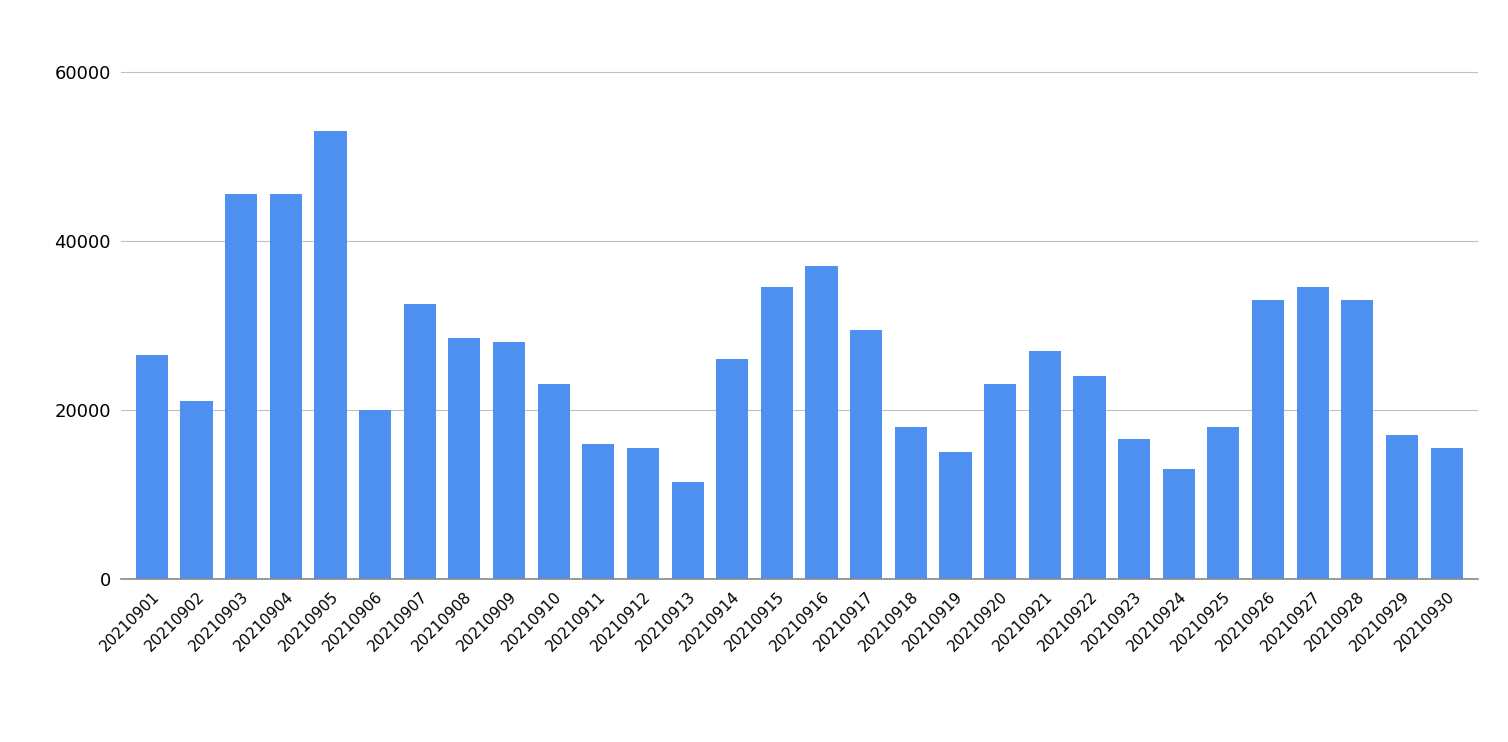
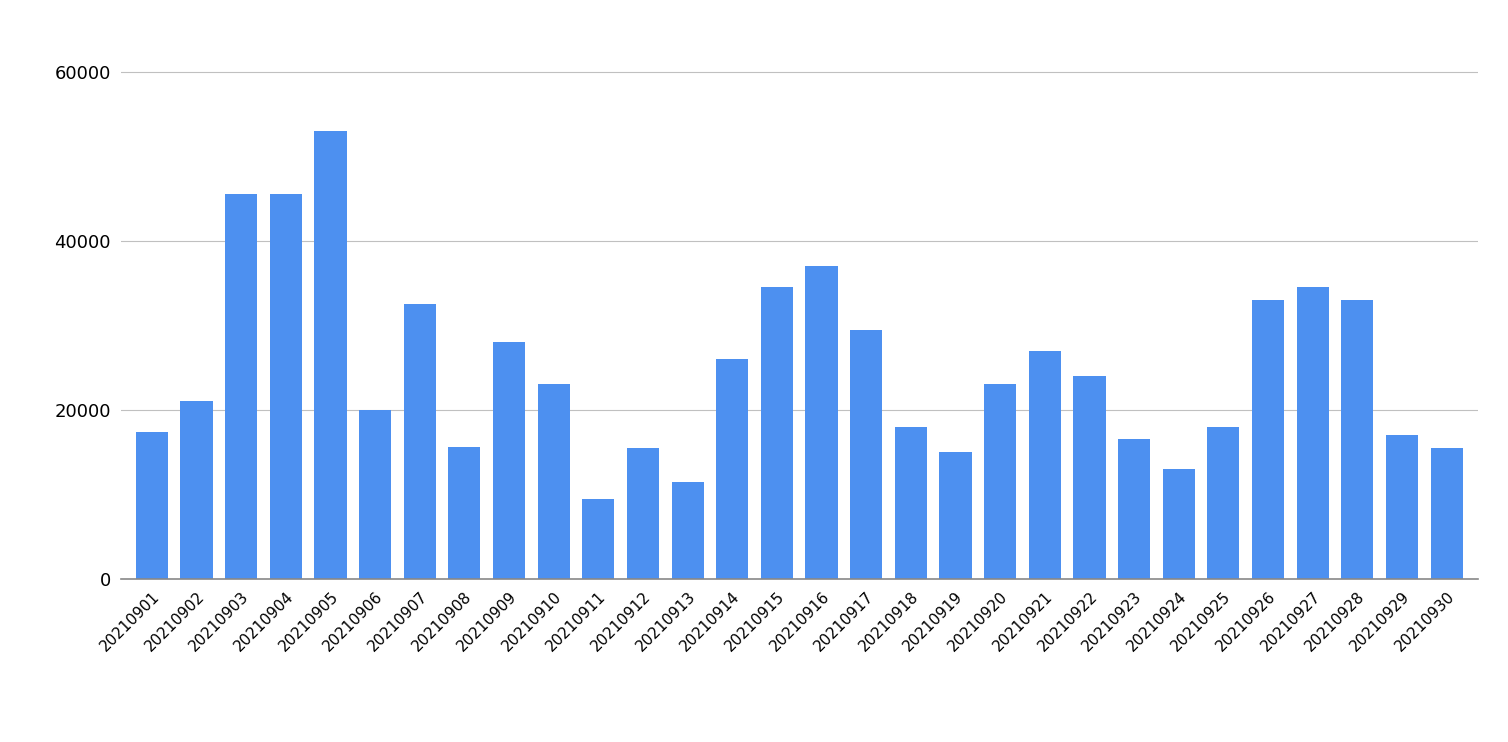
20210901: 26500 -> 17400
20210908: 28500 -> 15600
20210911: 16000 -> 9400
